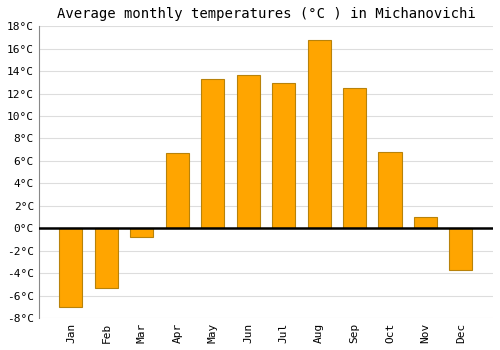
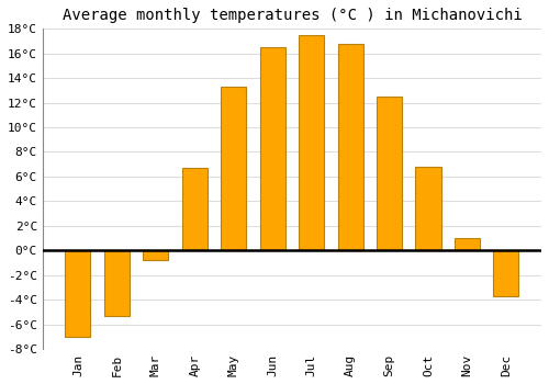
Jun: 13.7°C -> 16.5°C
Jul: 12.9°C -> 17.5°C
